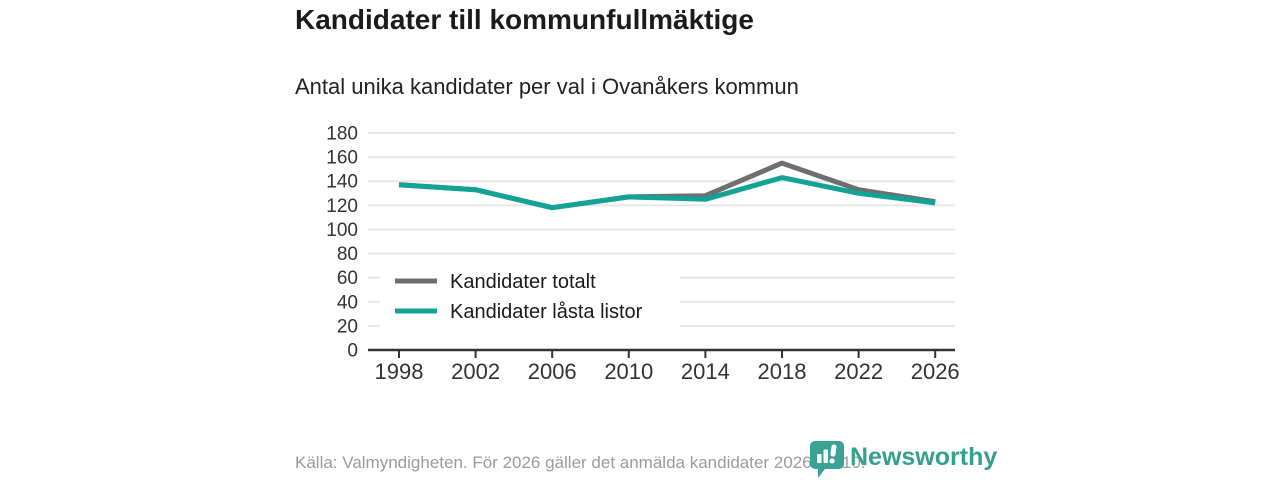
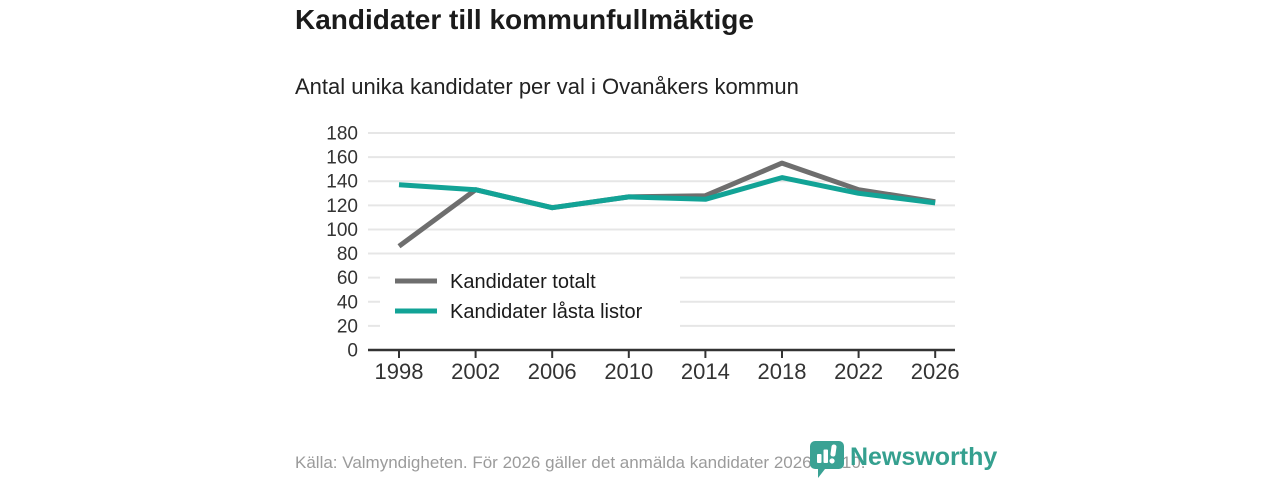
Kandidater totalt/1998: 137 -> 86
